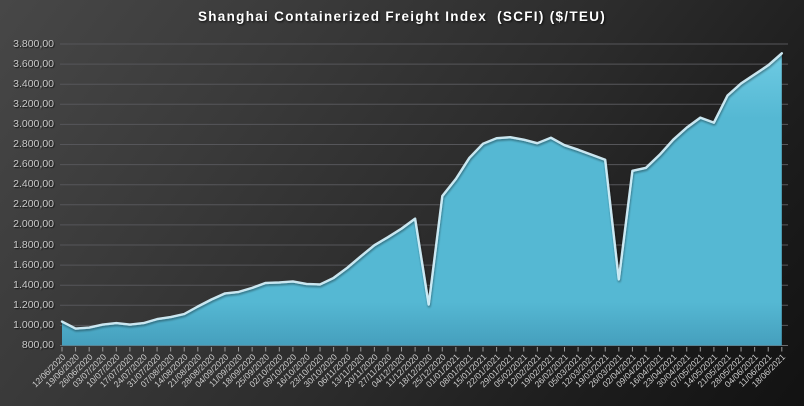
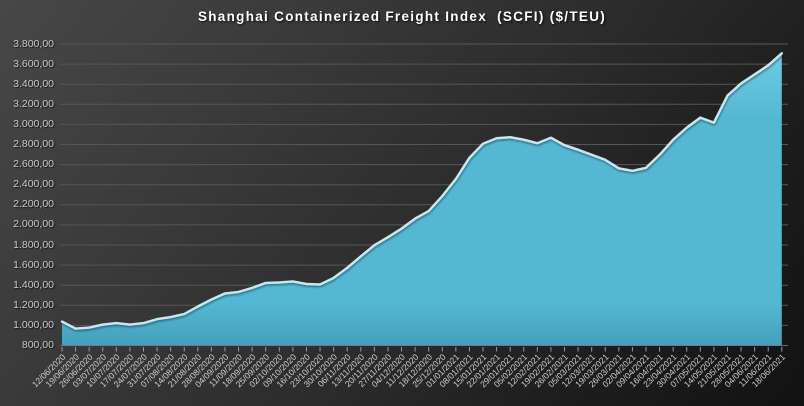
18/12/2020: 1200 -> 2130
26/03/2021: 1450 -> 2560
